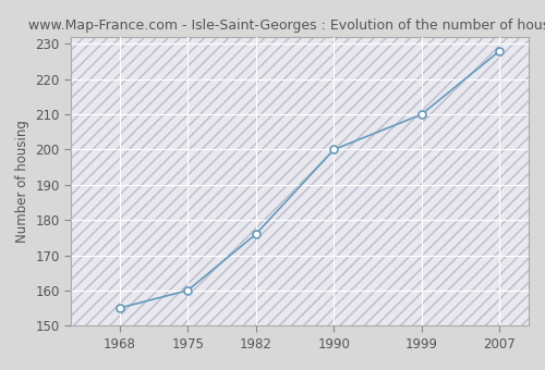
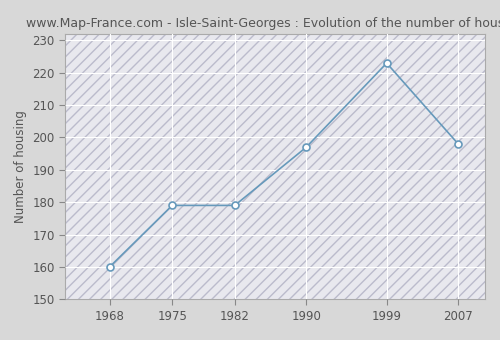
1968: 155 -> 160
1975: 160 -> 179
1982: 176 -> 179
1990: 200 -> 197
1999: 210 -> 223
2007: 228 -> 198
